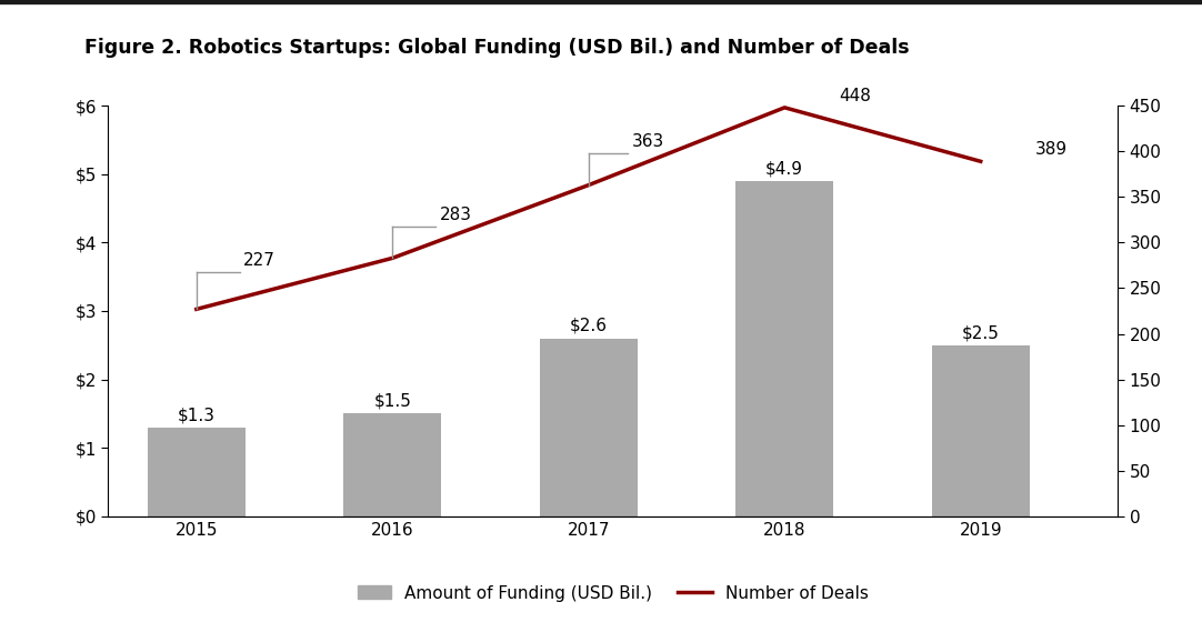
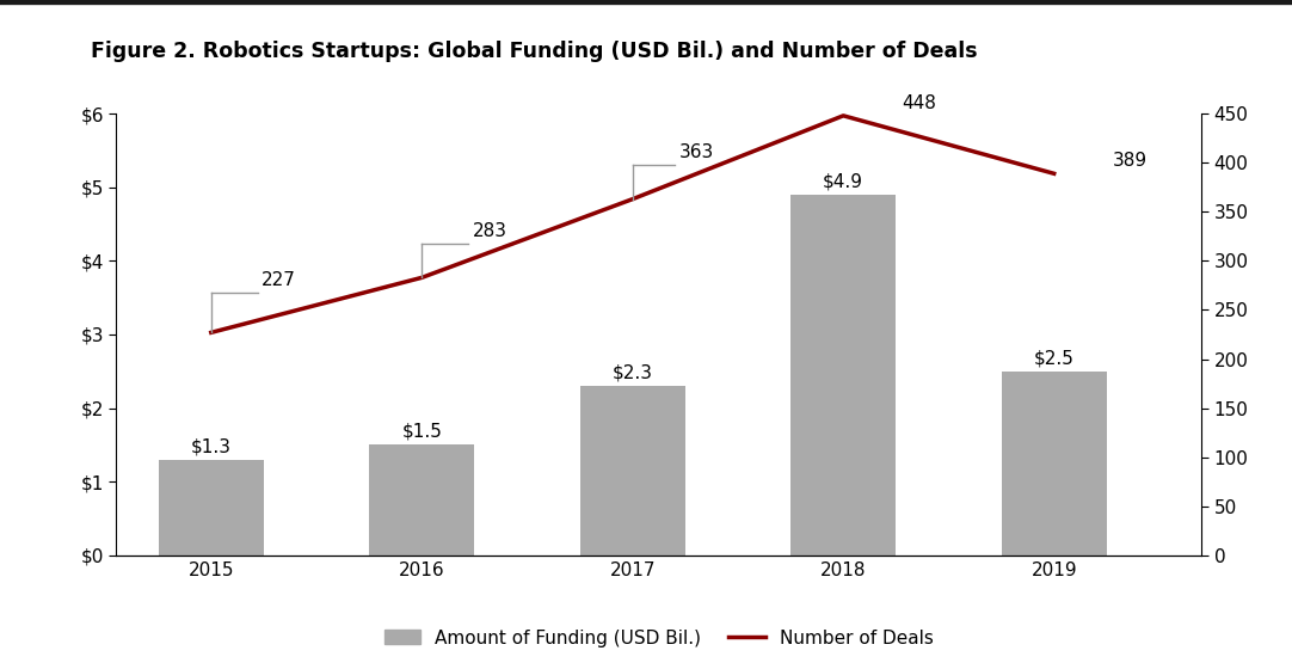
Amount of Funding (USD Bil.)/2017: $2.6 -> $2.3
